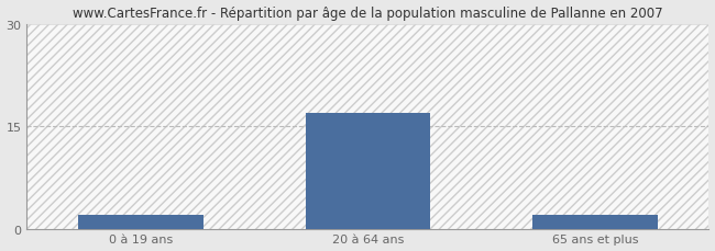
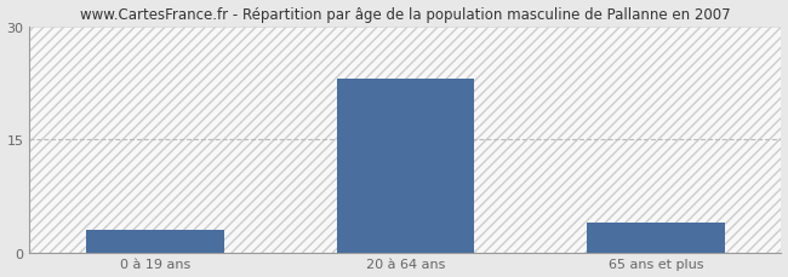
0 à 19 ans: 2 -> 3
20 à 64 ans: 17 -> 23
65 ans et plus: 2 -> 4
